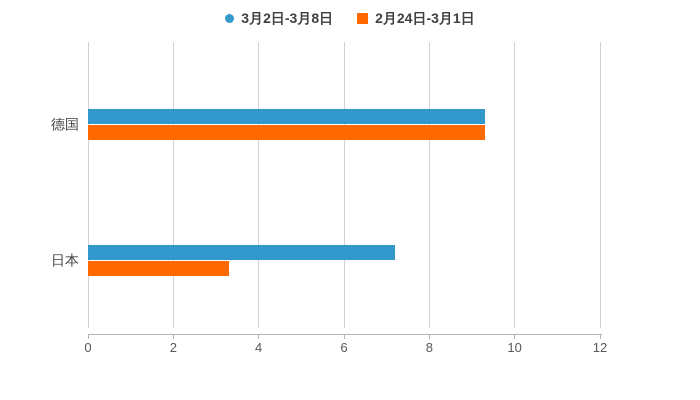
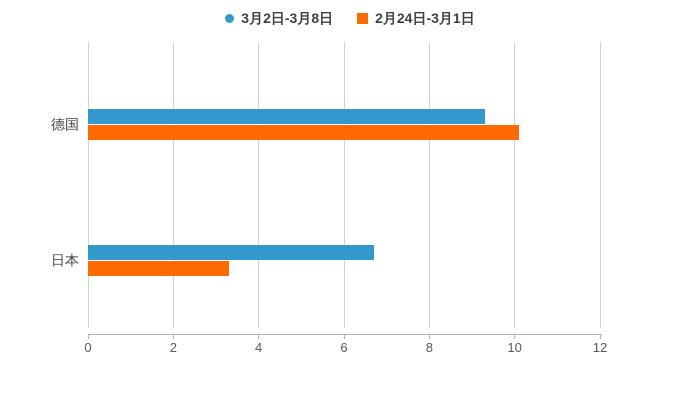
2月24日-3月1日/德国: 9.3 -> 10.1
3月2日-3月8日/日本: 7.2 -> 6.7
